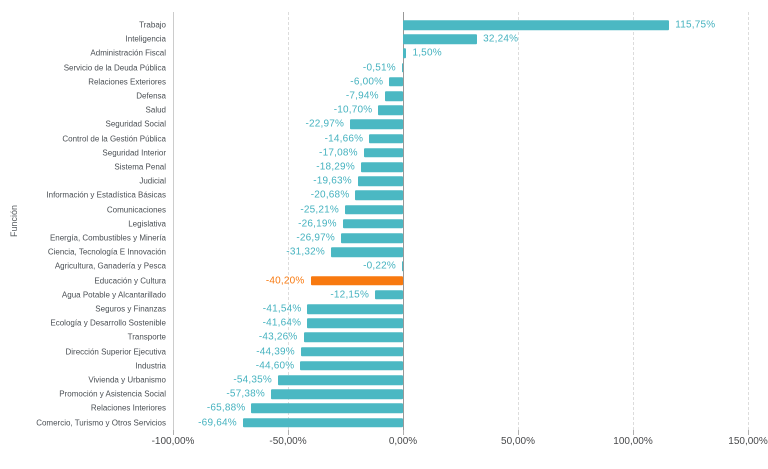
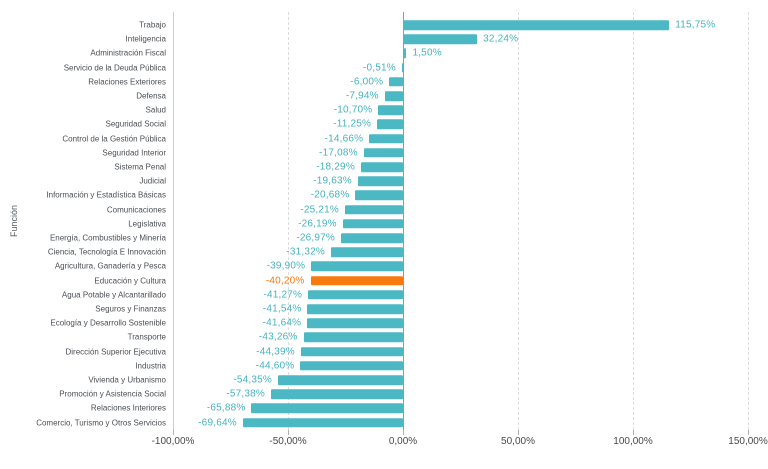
Seguridad Social: -22,97% -> -11,25%
Agricultura, Ganadería y Pesca: -0,22% -> -39,90%
Agua Potable y Alcantarillado: -12,15% -> -41,27%
